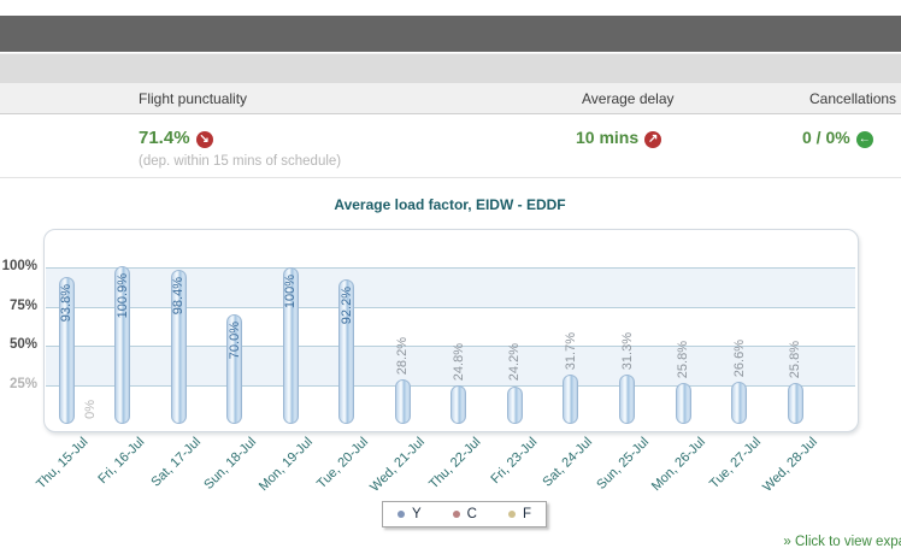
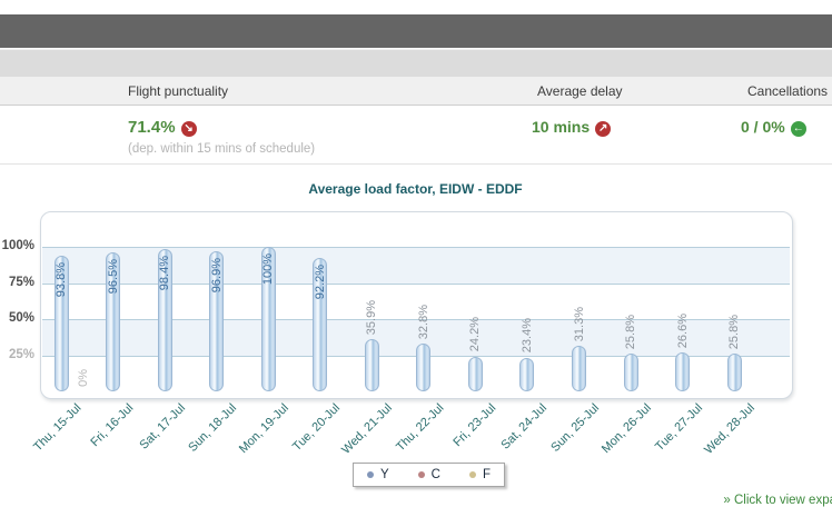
Fri, 16-Jul: 100.9% -> 96.5%
Sun, 18-Jul: 70.0% -> 96.9%
Wed, 21-Jul: 28.2% -> 35.9%
Thu, 22-Jul: 24.8% -> 32.8%
Sat, 24-Jul: 31.7% -> 23.4%
